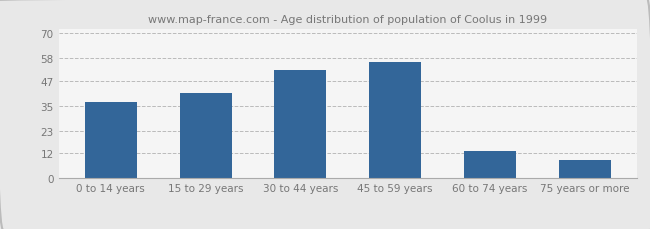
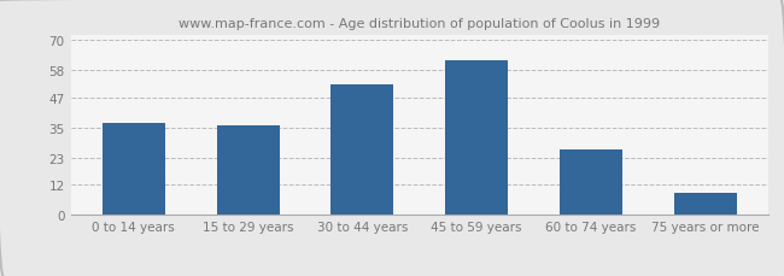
15 to 29 years: 41 -> 36
45 to 59 years: 56 -> 62
60 to 74 years: 13 -> 26
